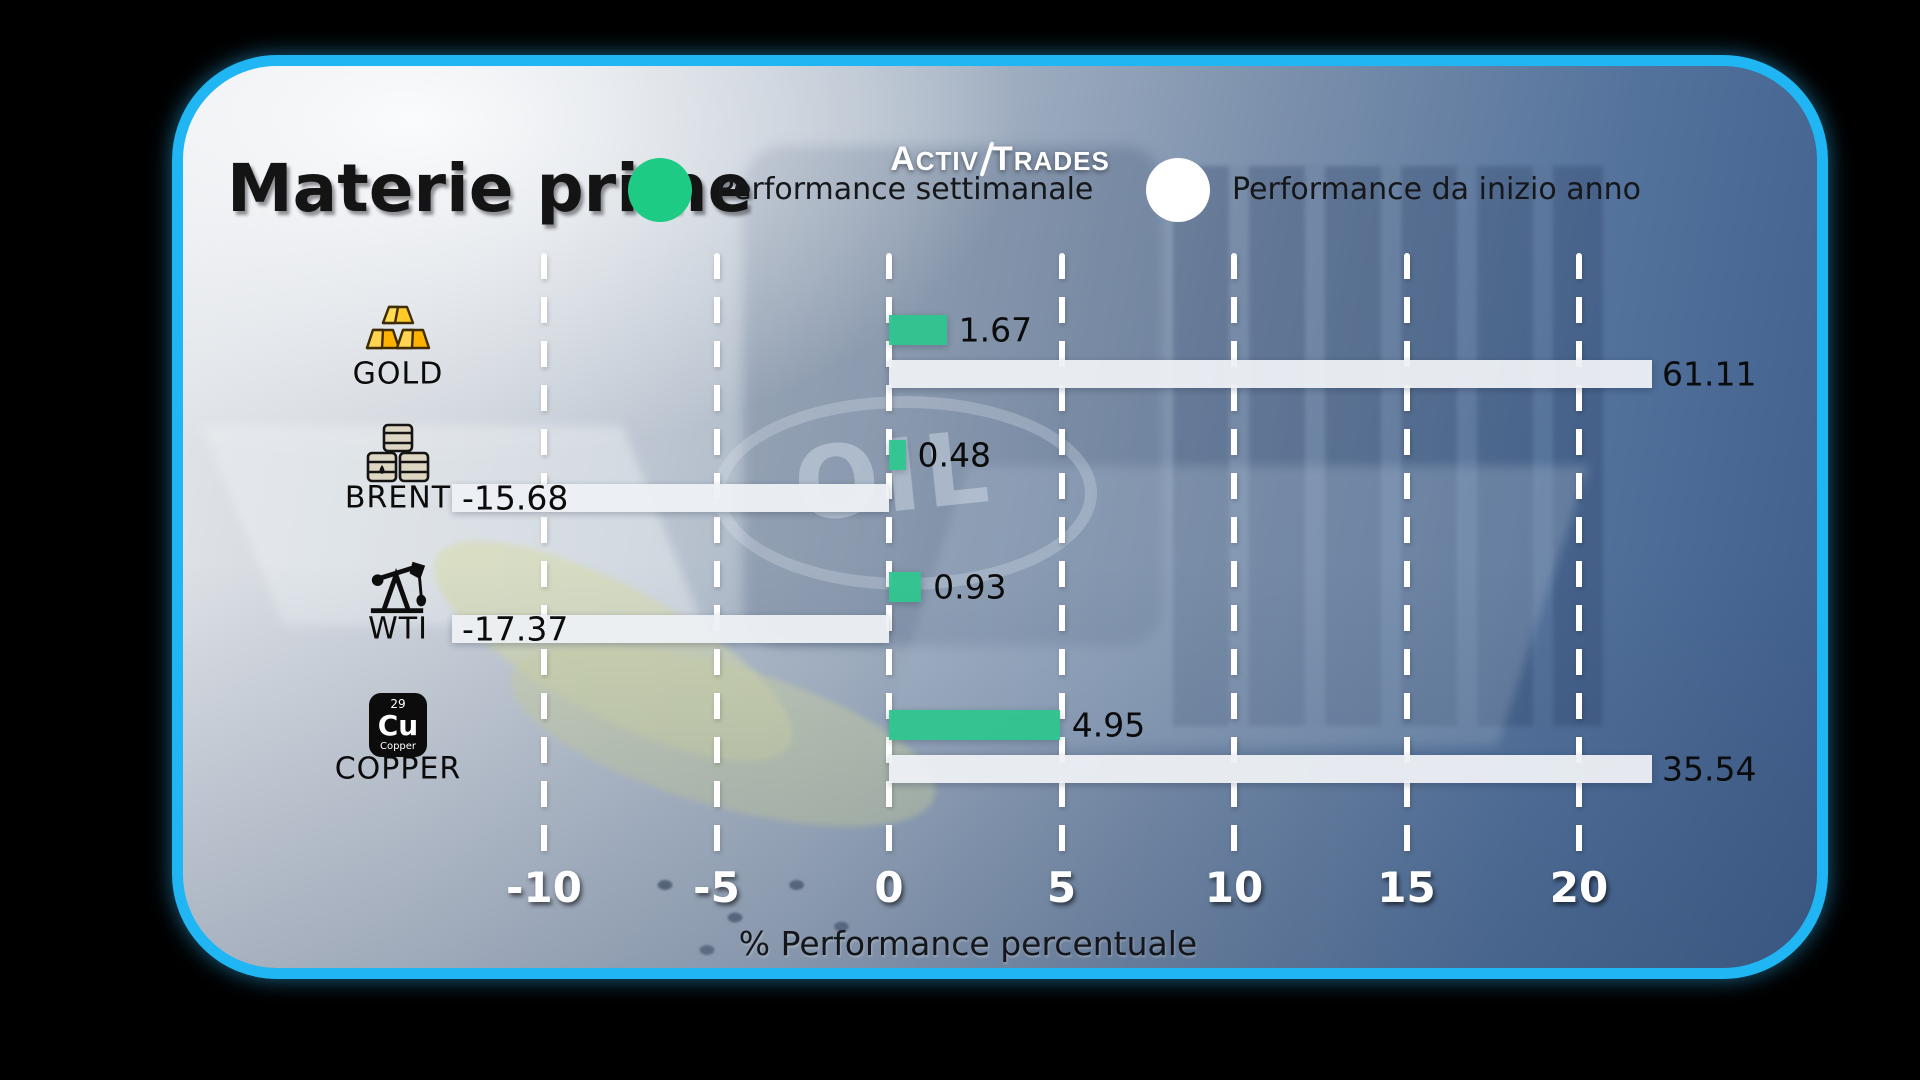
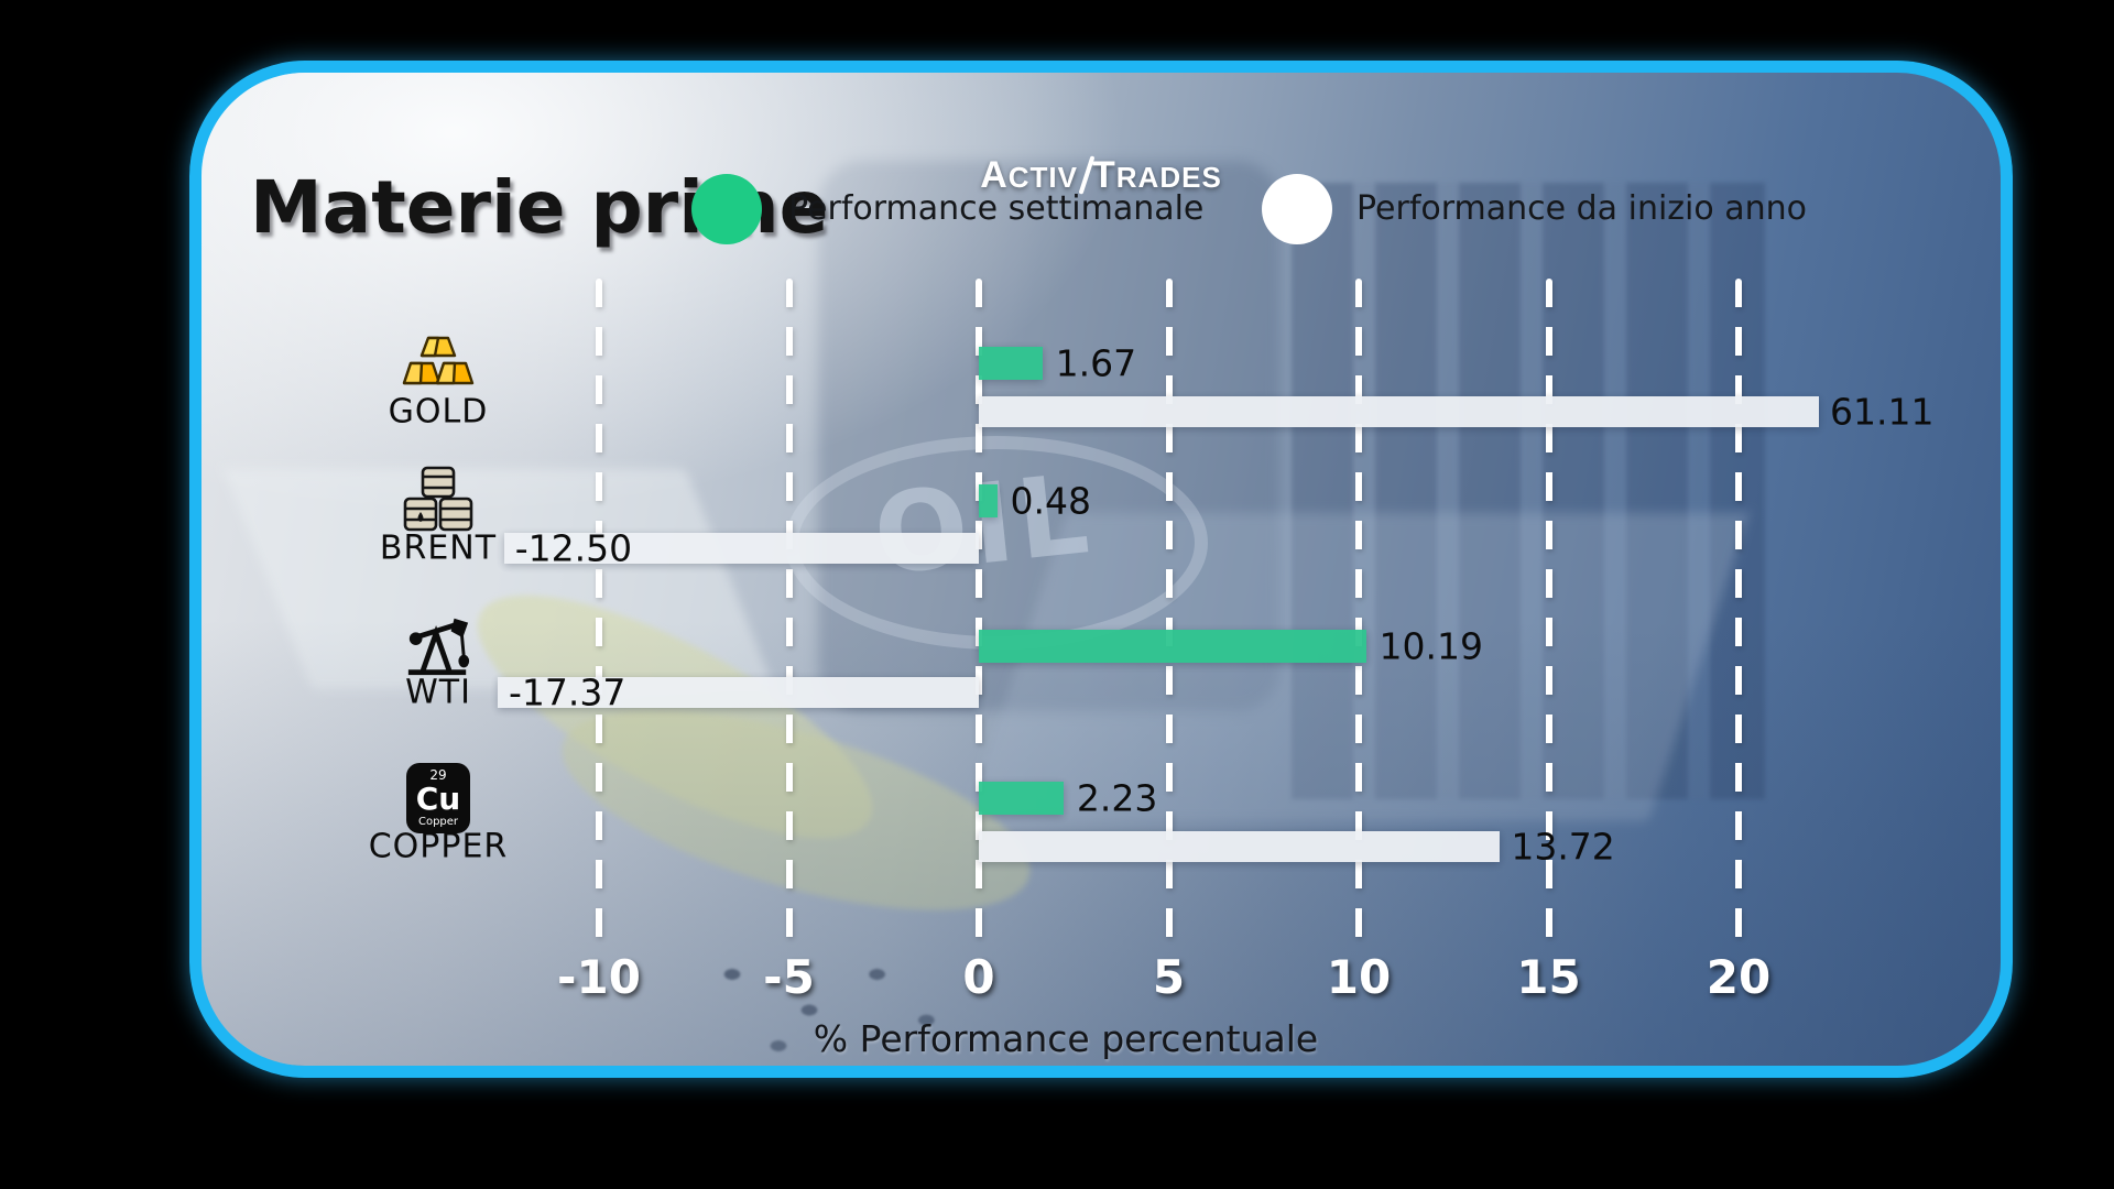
Performance da inizio anno/BRENT: -15.68 -> -12.50
Performance settimanale/WTI: 0.93 -> 10.19
Performance settimanale/COPPER: 4.95 -> 2.23
Performance da inizio anno/COPPER: 35.54 -> 13.72
